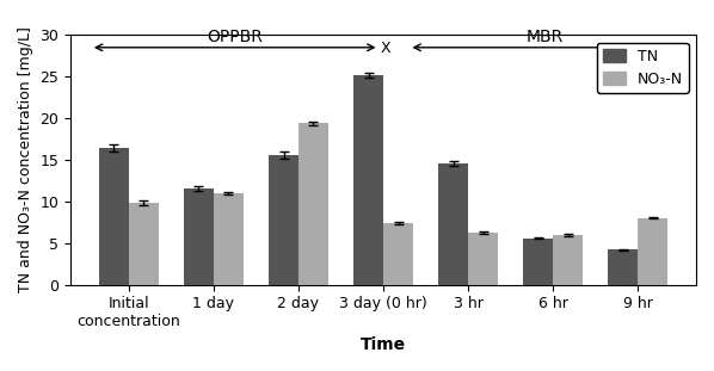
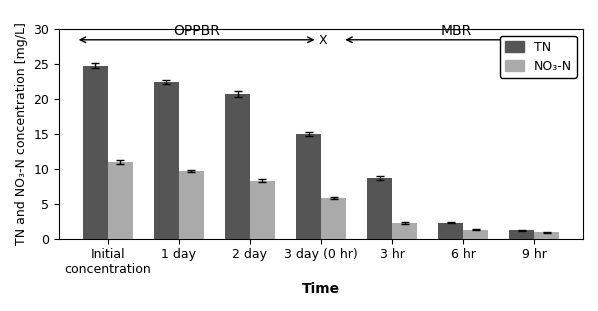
TN/Initial concentration: 16.4 -> 24.8
NO₃-N/Initial concentration: 9.8 -> 11.0
TN/1 day: 11.6 -> 22.5
NO₃-N/1 day: 11.0 -> 9.7
TN/2 day: 15.6 -> 20.7
NO₃-N/2 day: 19.4 -> 8.3
TN/3 day (0 hr): 25.2 -> 15.0
NO₃-N/3 day (0 hr): 7.4 -> 5.8
TN/3 hr: 14.6 -> 8.7
NO₃-N/3 hr: 6.2 -> 2.2
TN/6 hr: 5.6 -> 2.3
NO₃-N/6 hr: 6.0 -> 1.3
TN/9 hr: 4.2 -> 1.2
NO₃-N/9 hr: 8.0 -> 0.9
